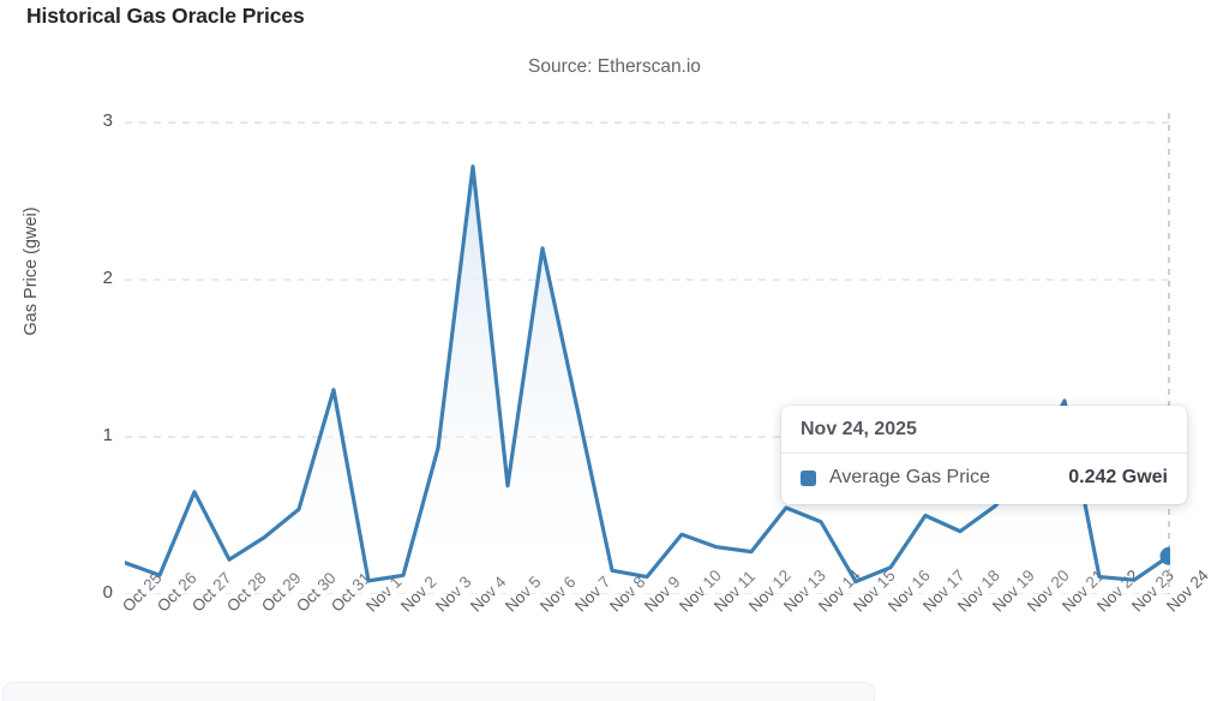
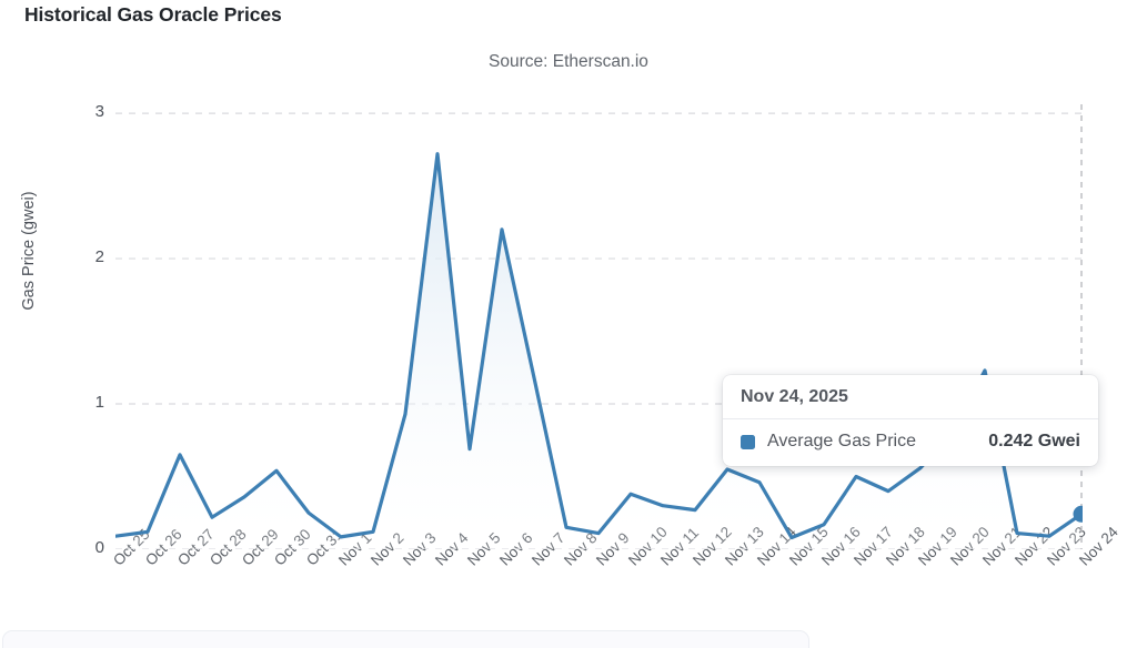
Oct 25: 0.20 -> 0.09
Oct 31: 1.30 -> 0.25
